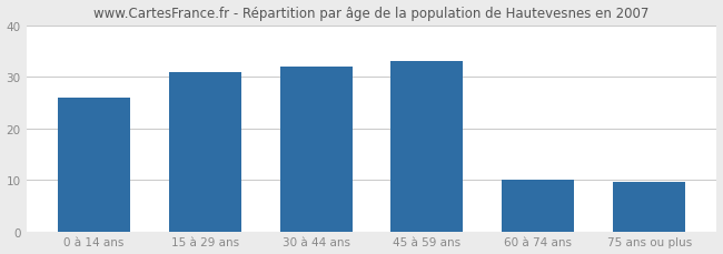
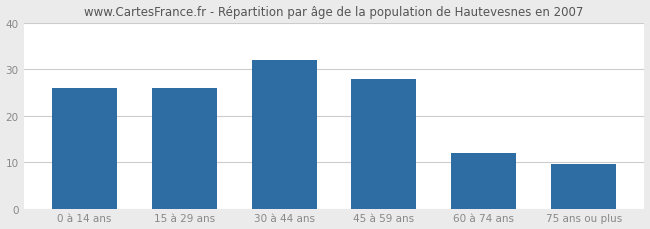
15 à 29 ans: 31.0 -> 26.0
45 à 59 ans: 33.0 -> 28.0
60 à 74 ans: 10.0 -> 12.0
